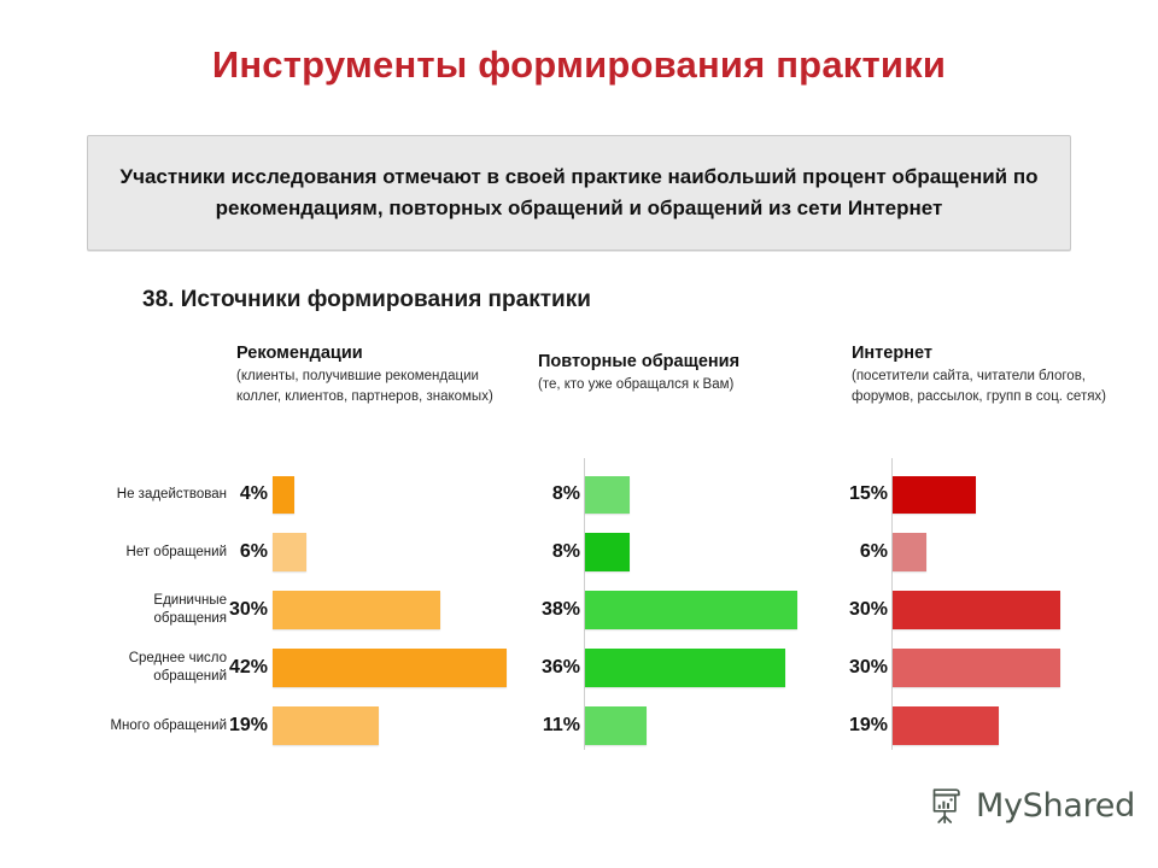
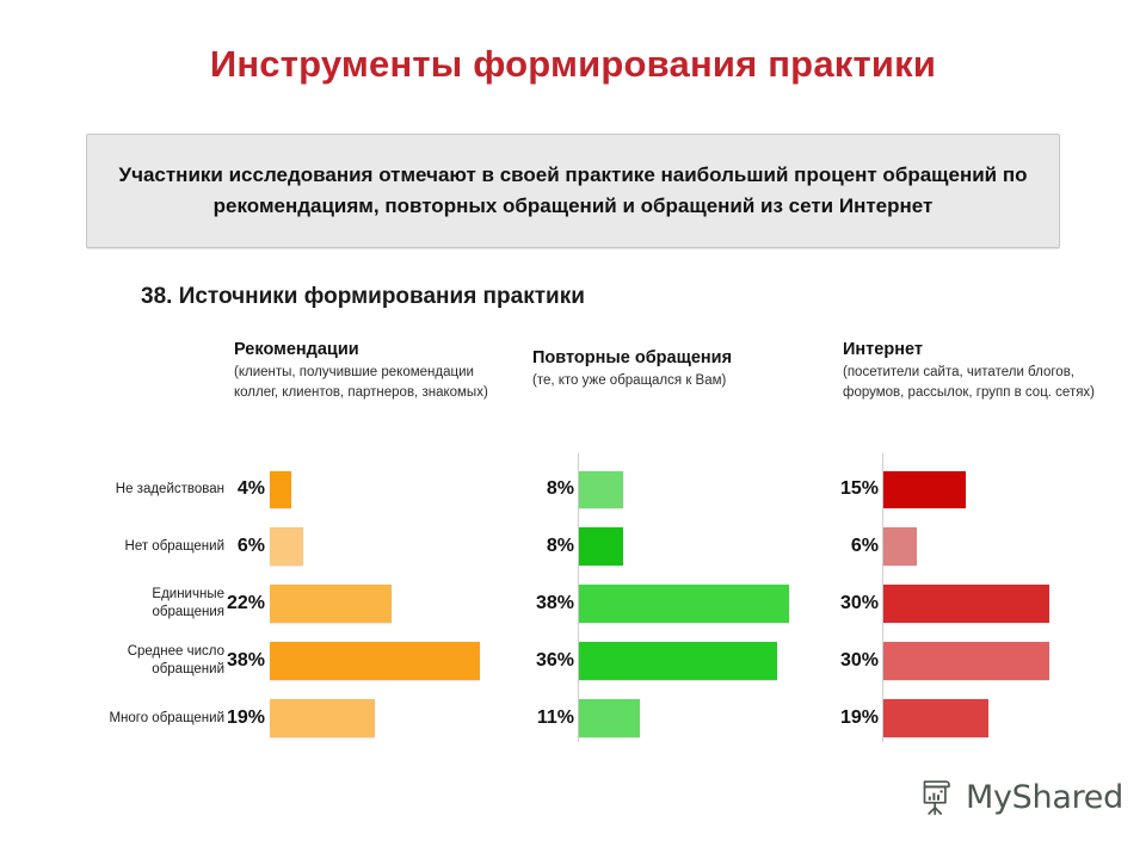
Рекомендации/Единичные обращения: 30% -> 22%
Рекомендации/Среднее число обращений: 42% -> 38%
